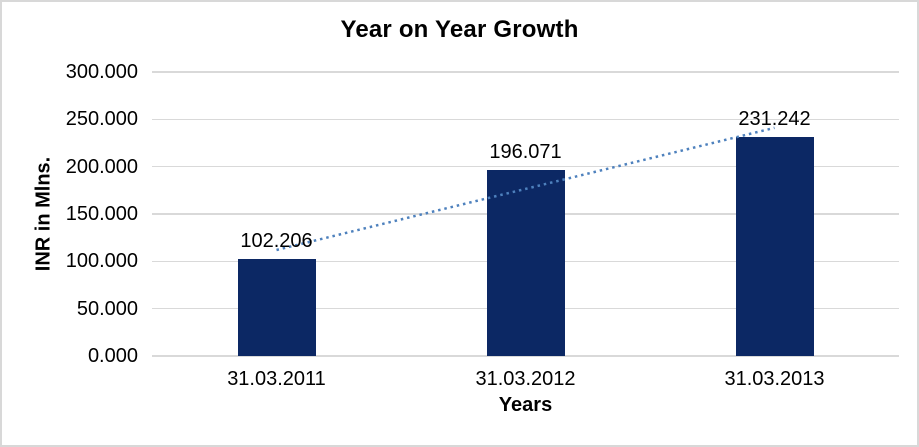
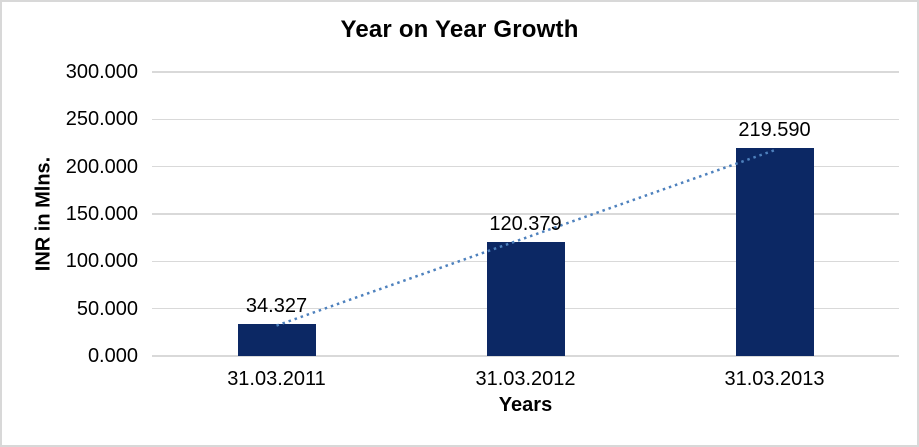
31.03.2011: 102.206 -> 34.327
31.03.2012: 196.071 -> 120.379
31.03.2013: 231.242 -> 219.590
